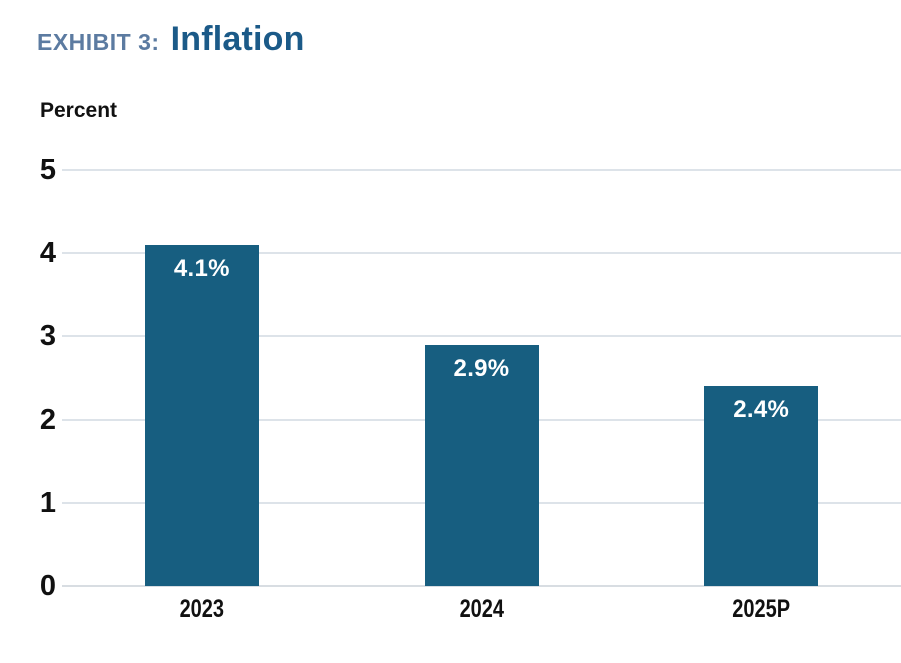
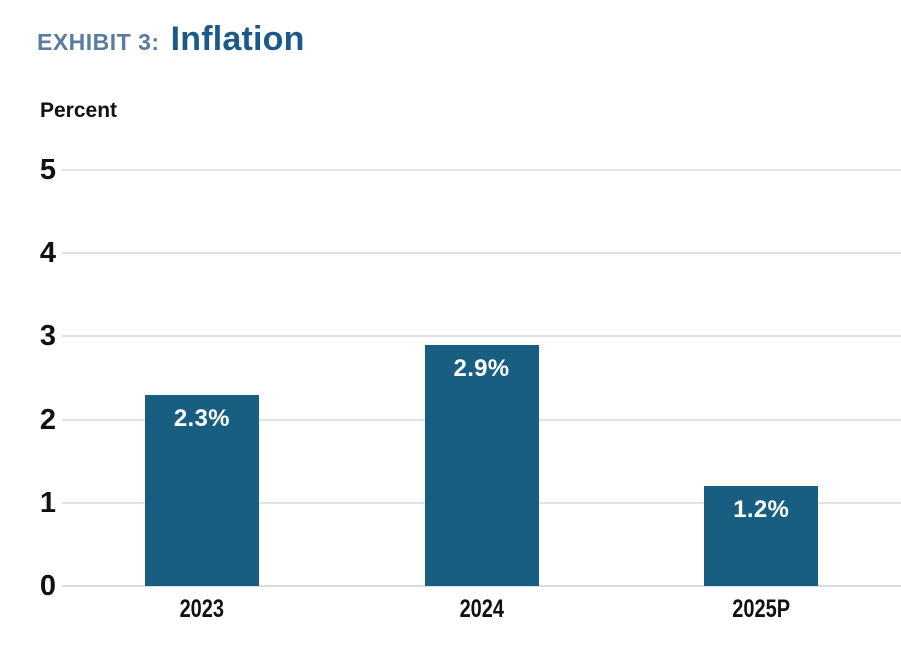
2023: 4.1% -> 2.3%
2025P: 2.4% -> 1.2%
